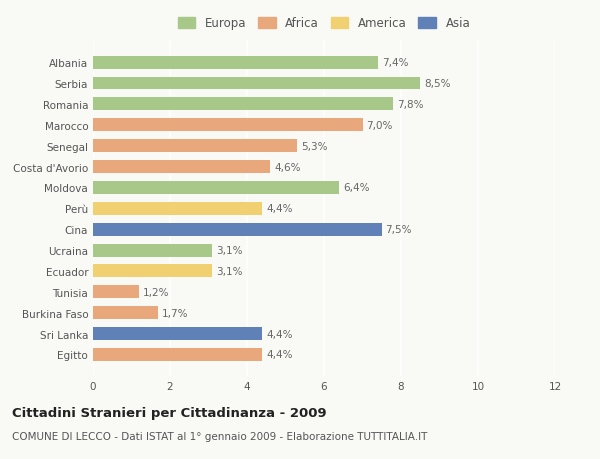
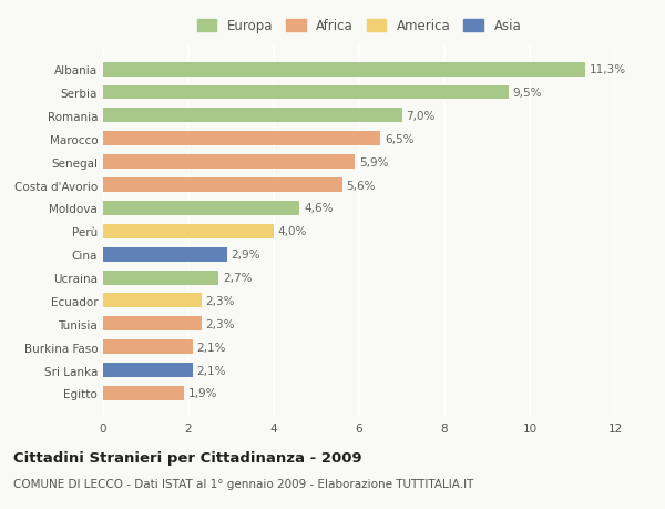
Albania: 7,4% -> 11,3%
Serbia: 8,5% -> 9,5%
Romania: 7,8% -> 7,0%
Marocco: 7,0% -> 6,5%
Senegal: 5,3% -> 5,9%
Costa d'Avorio: 4,6% -> 5,6%
Moldova: 6,4% -> 4,6%
Perù: 4,4% -> 4,0%
Cina: 7,5% -> 2,9%
Ucraina: 3,1% -> 2,7%
Ecuador: 3,1% -> 2,3%
Tunisia: 1,2% -> 2,3%
Burkina Faso: 1,7% -> 2,1%
Sri Lanka: 4,4% -> 2,1%
Egitto: 4,4% -> 1,9%
